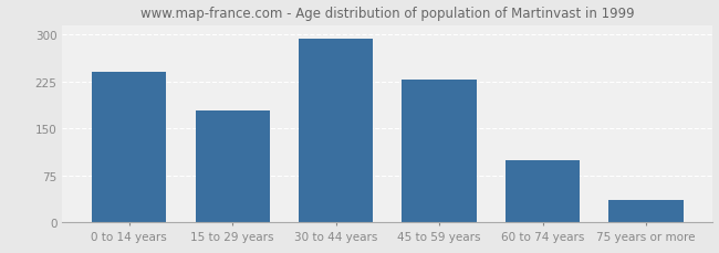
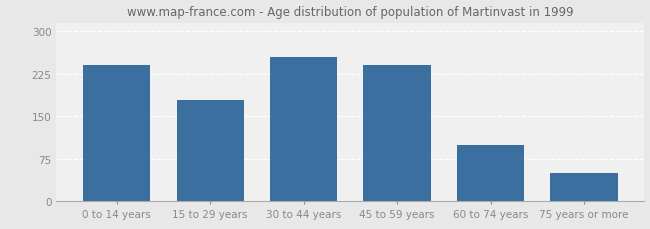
30 to 44 years: 293 -> 254
45 to 59 years: 229 -> 240
75 years or more: 35 -> 50
